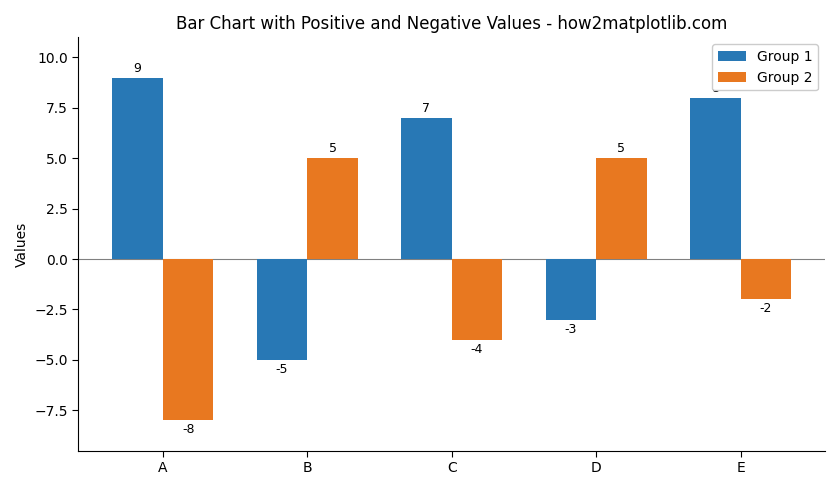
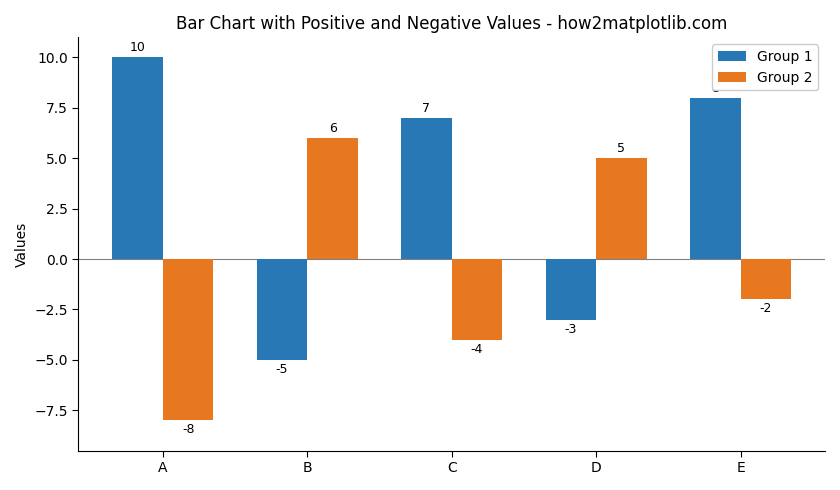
Group 1/A: 9 -> 10
Group 2/B: 5 -> 6
